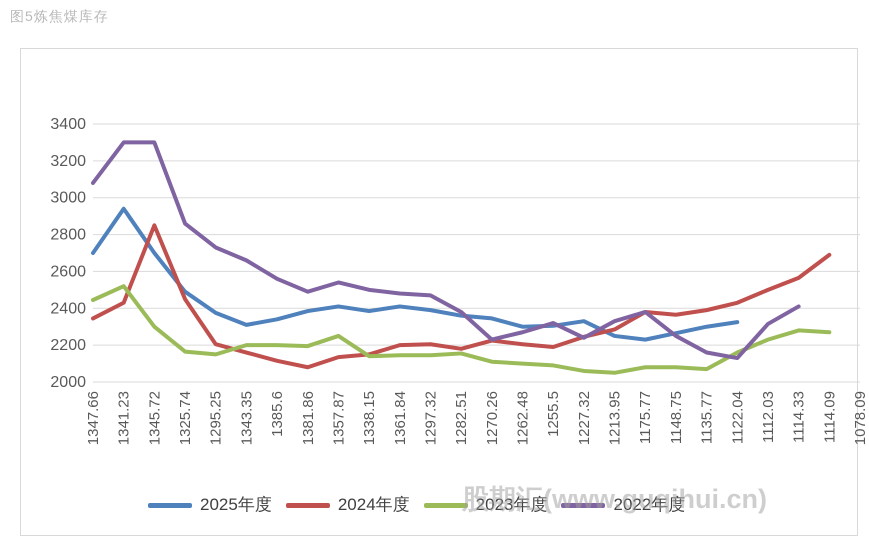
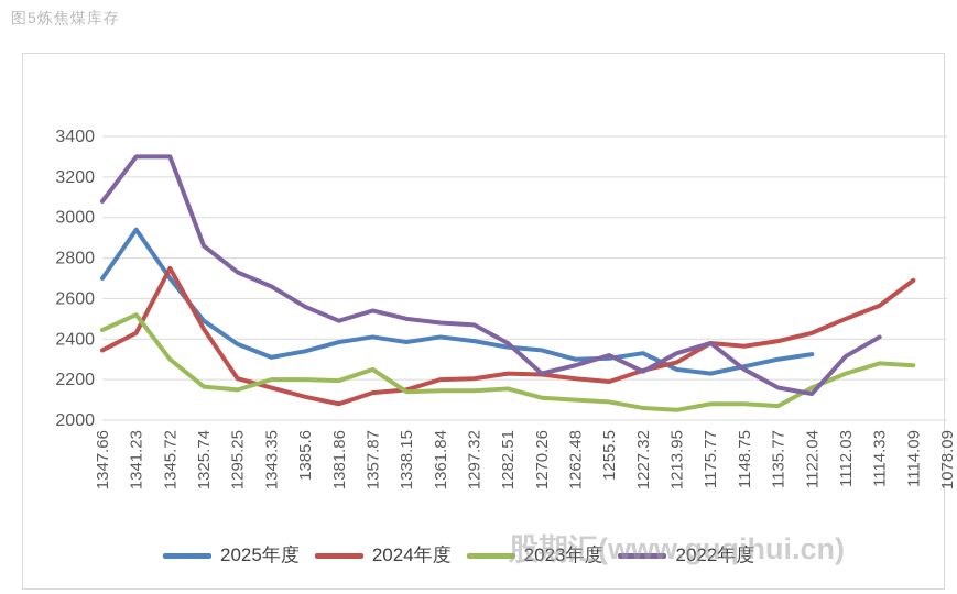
2024年度/1345.72: 2850 -> 2750
2024年度/1282.51: 2180 -> 2230
